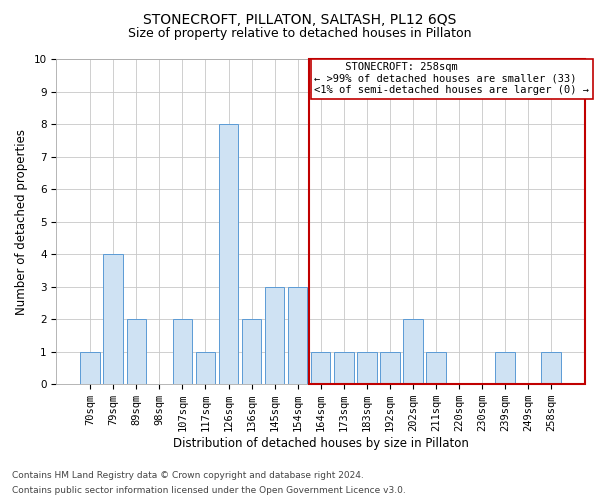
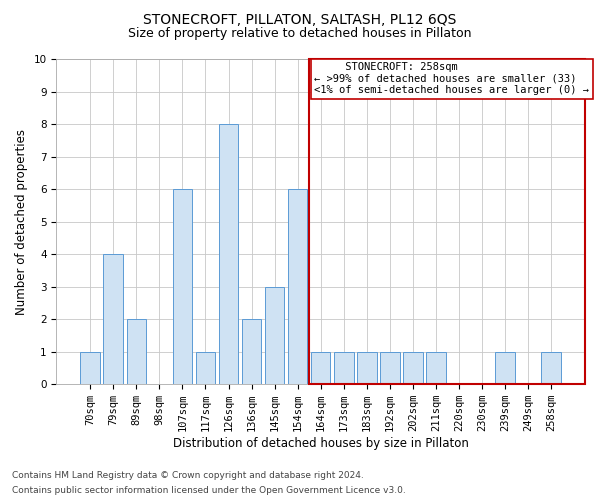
107sqm: 2 -> 6
154sqm: 3 -> 6
202sqm: 2 -> 1
